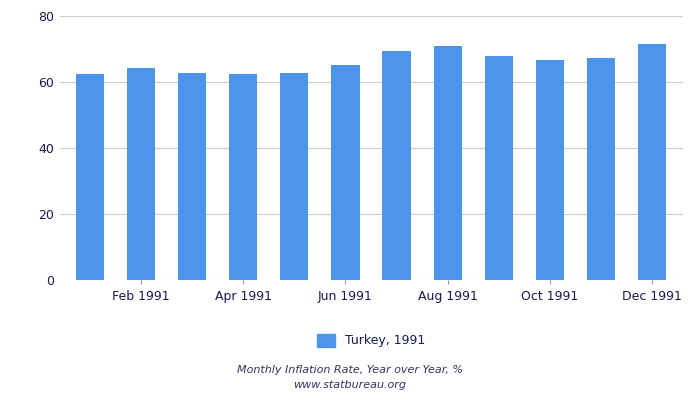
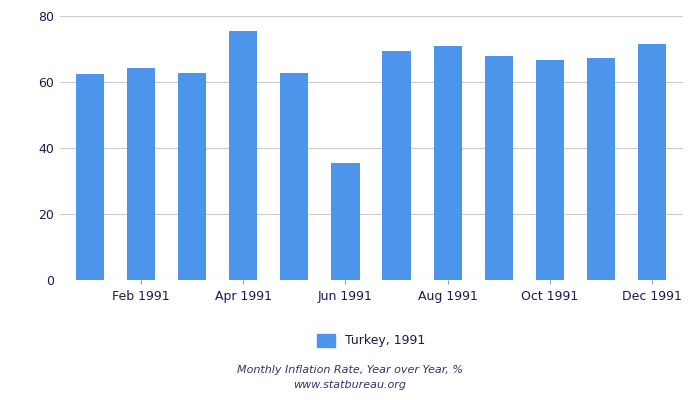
Apr 1991: 62.3 -> 75.5
Jun 1991: 65.3 -> 35.5
